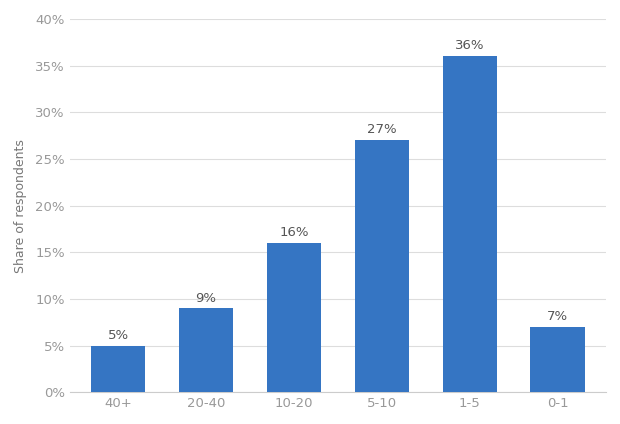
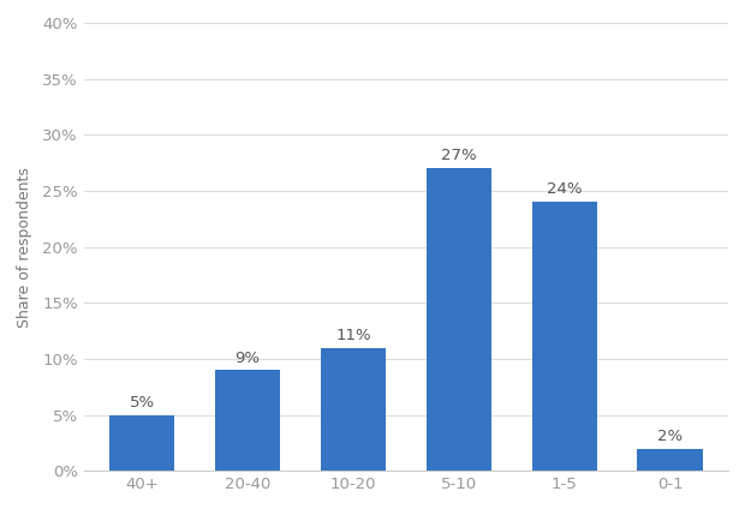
10-20: 16% -> 11%
1-5: 36% -> 24%
0-1: 7% -> 2%
